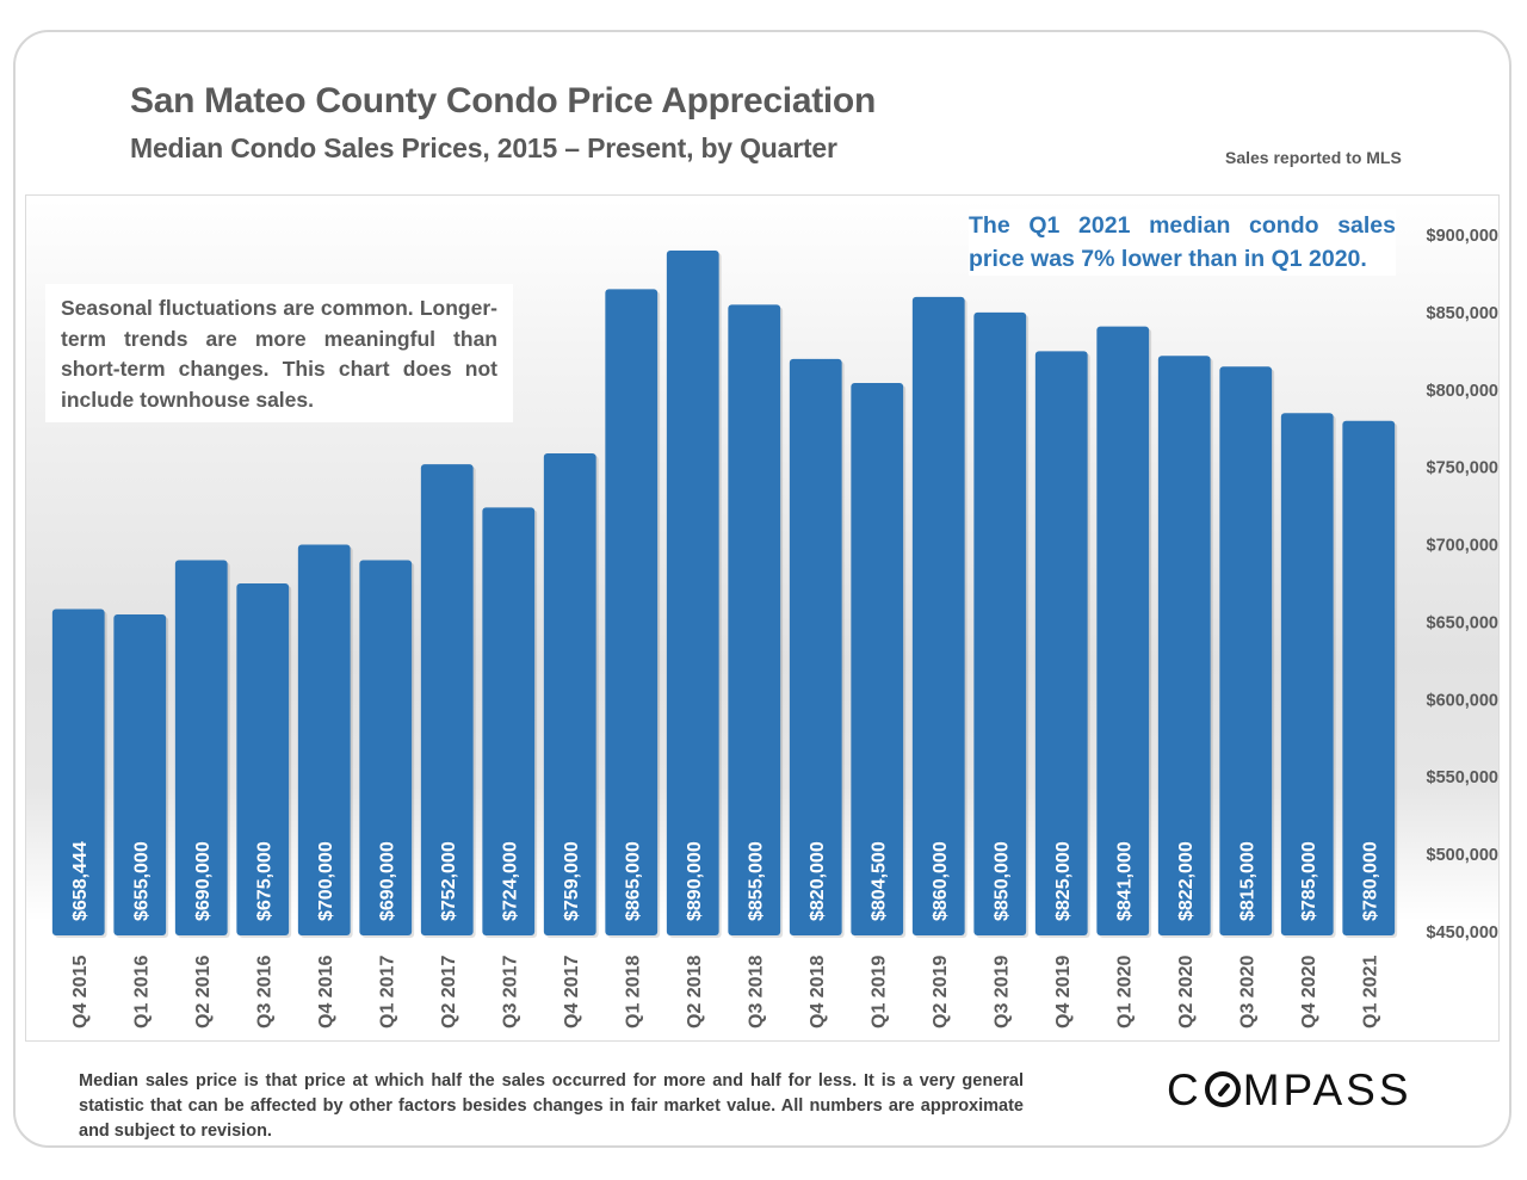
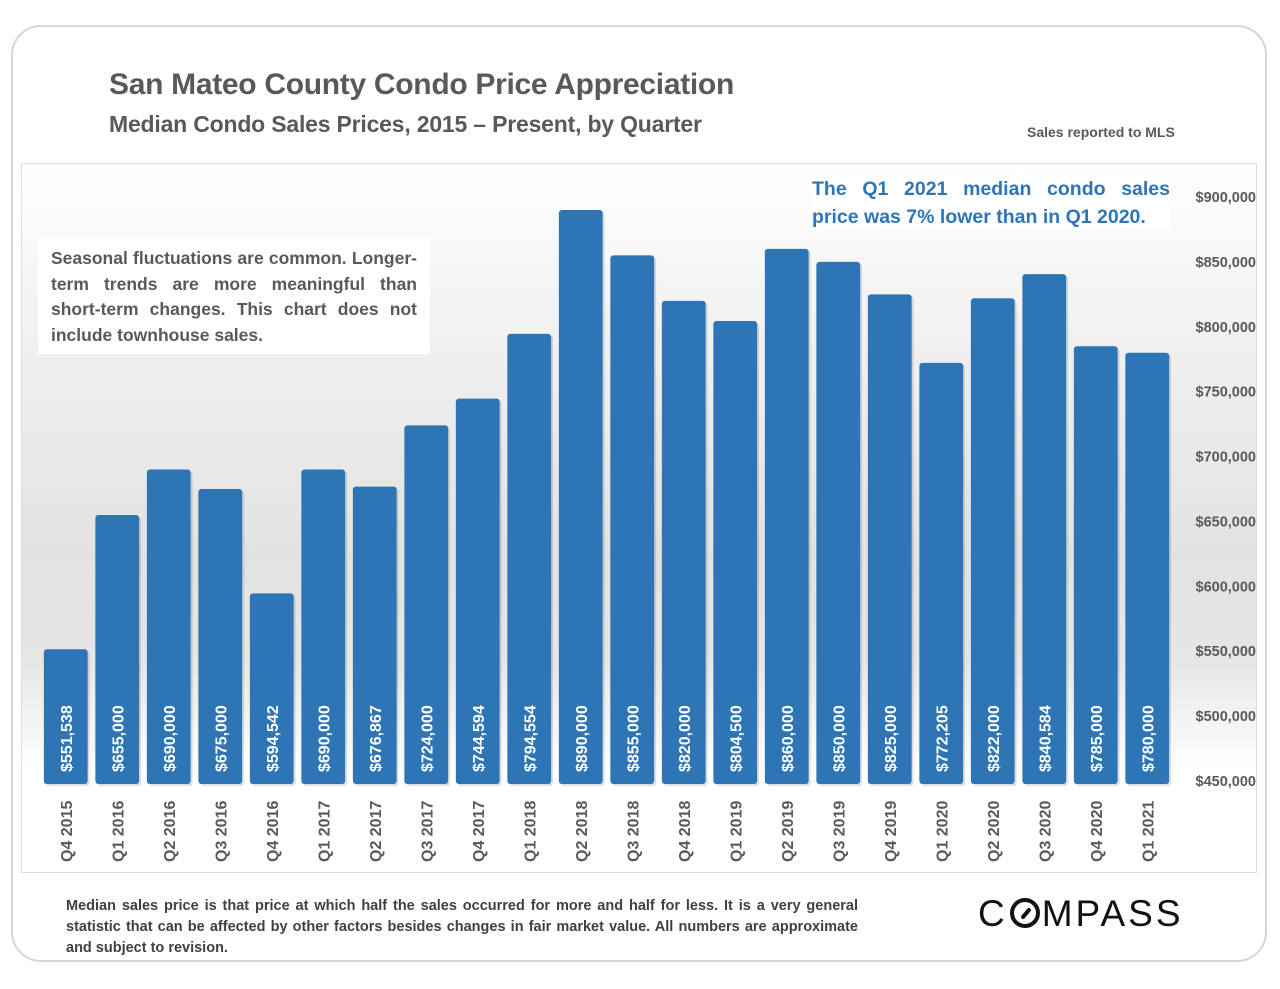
Q4 2015: $658,444 -> $551,538
Q4 2016: $700,000 -> $594,542
Q2 2017: $752,000 -> $676,867
Q4 2017: $759,000 -> $744,594
Q1 2018: $865,000 -> $794,554
Q1 2020: $841,000 -> $772,205
Q3 2020: $815,000 -> $840,584
